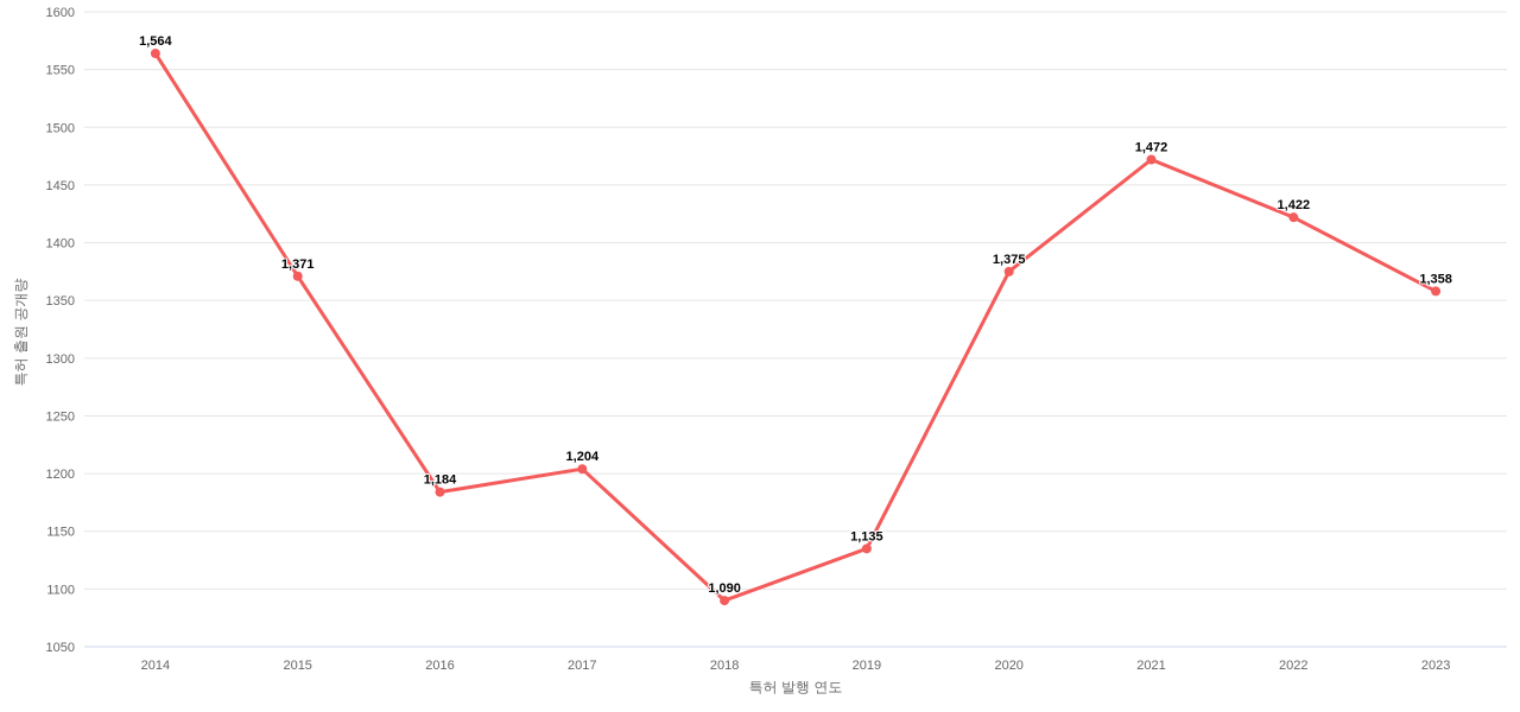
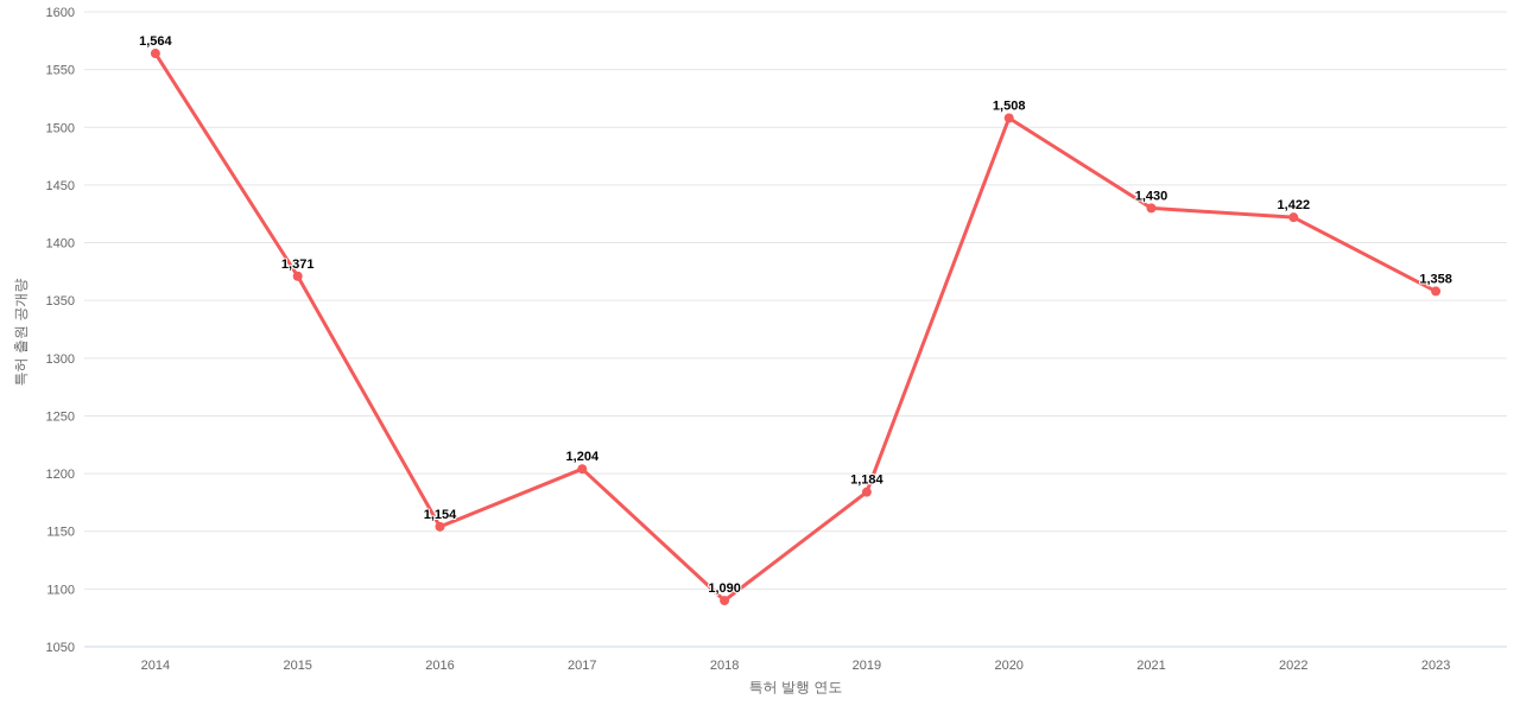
2016: 1,184 -> 1,154
2019: 1,135 -> 1,184
2020: 1,375 -> 1,508
2021: 1,472 -> 1,430
